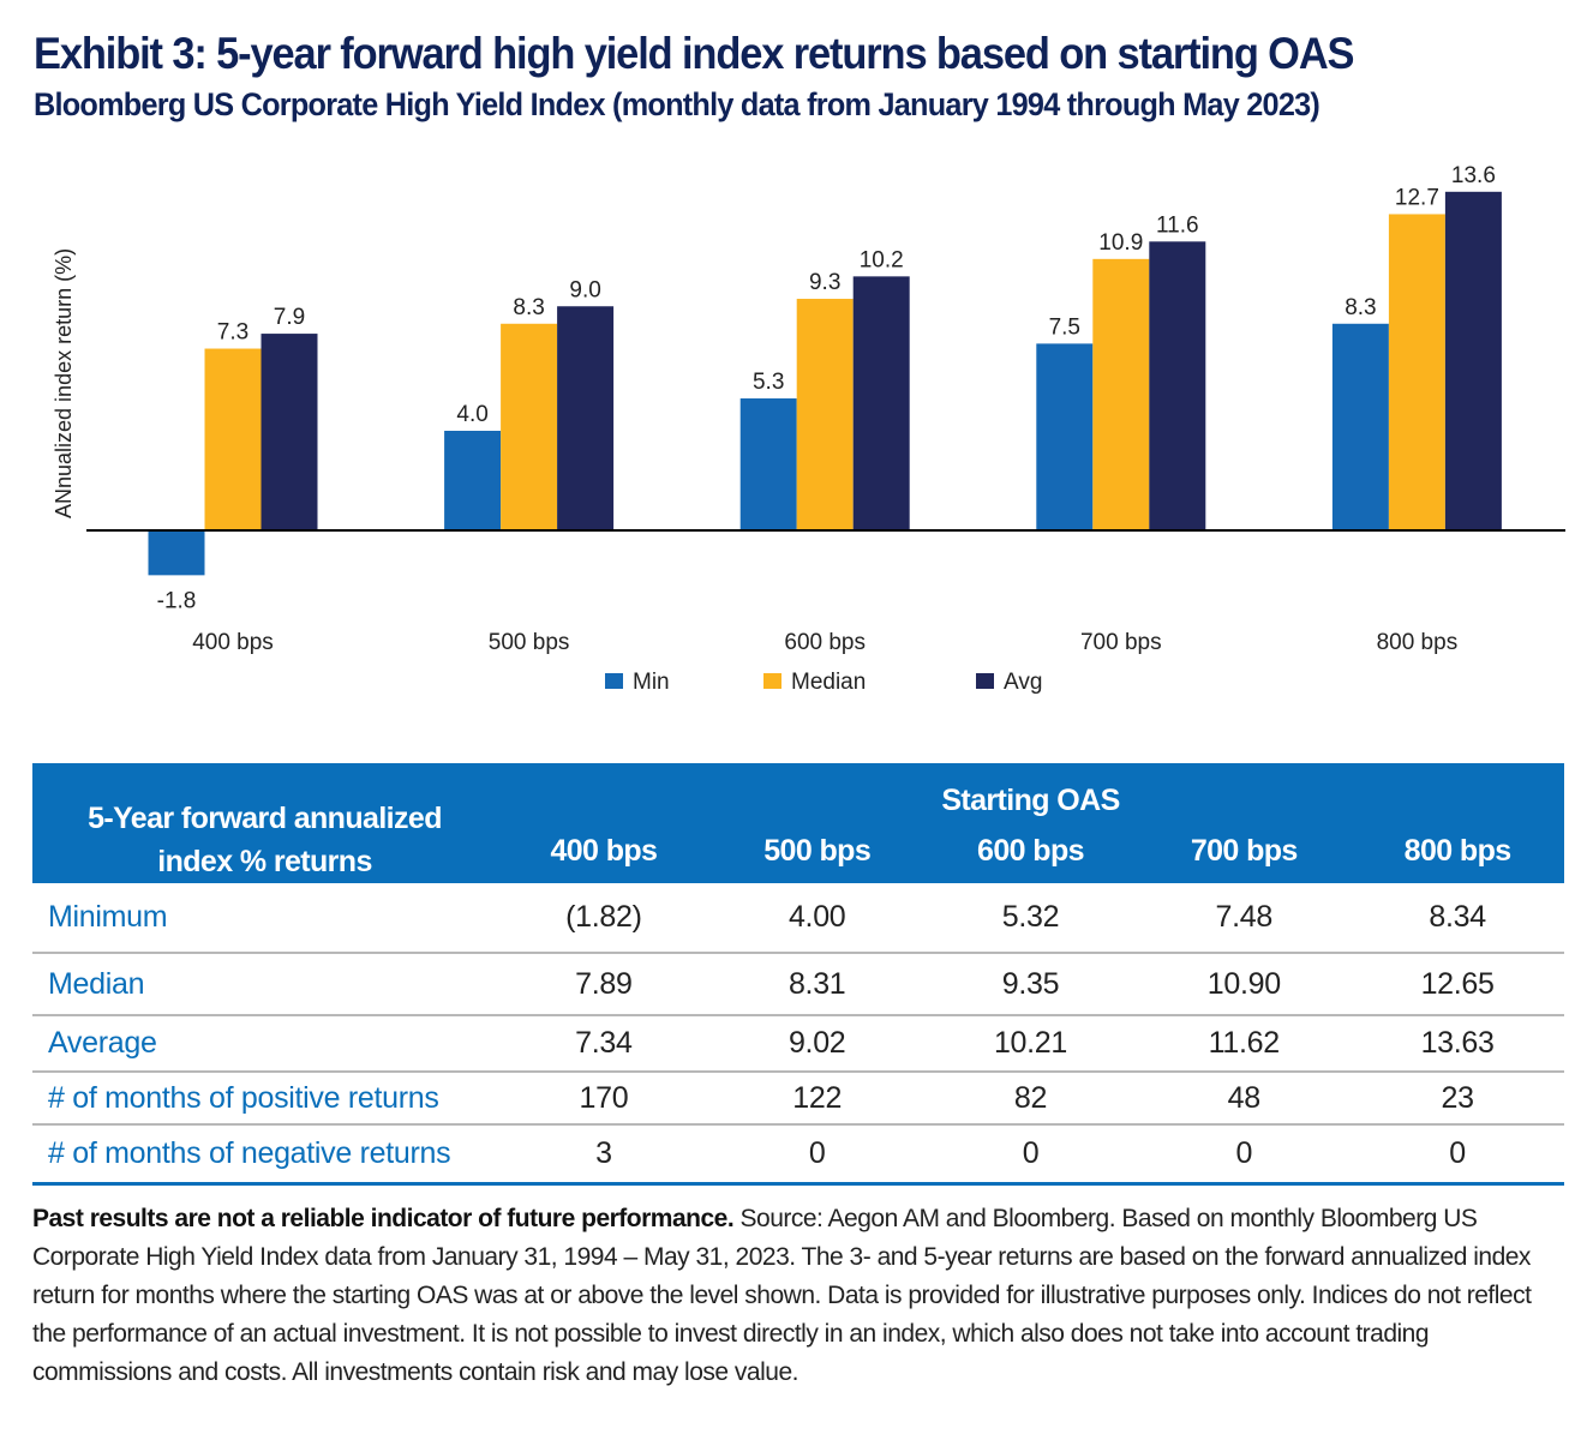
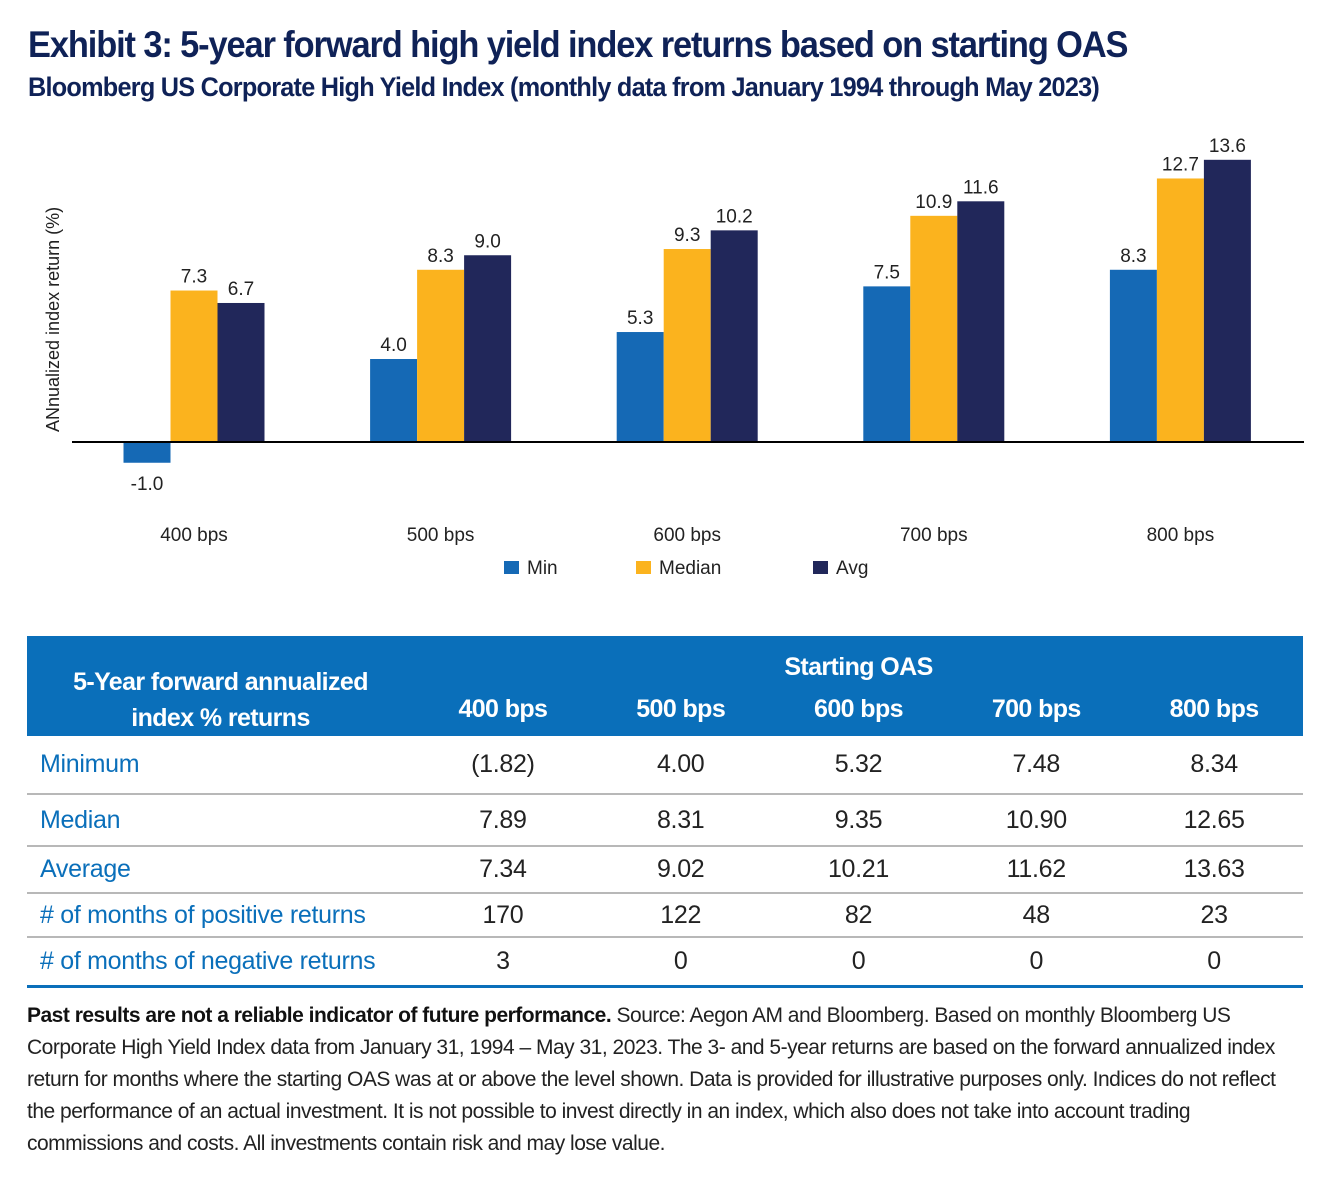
Min/400 bps: -1.8 -> -1.0
Avg/400 bps: 7.9 -> 6.7
